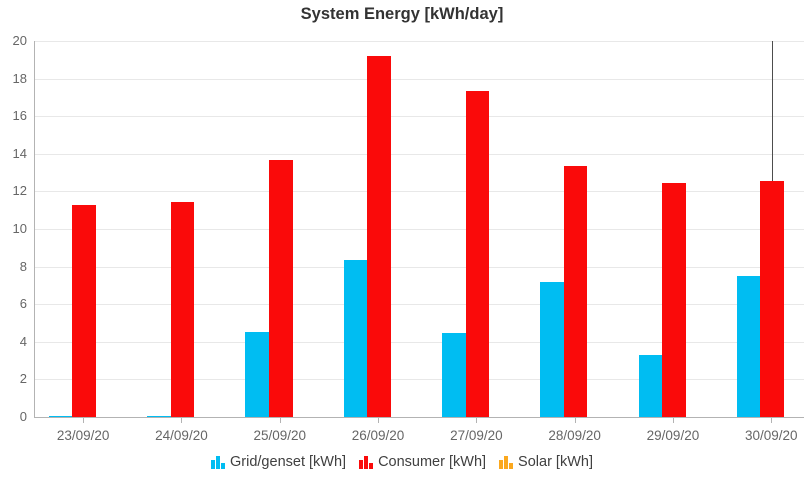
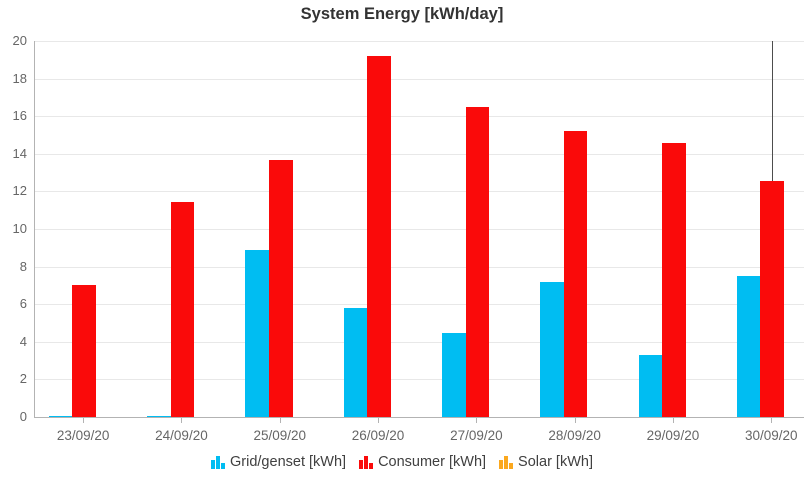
Consumer [kWh]/23/09/20: 11.3 -> 7.0
Grid/genset [kWh]/25/09/20: 4.5 -> 8.9
Grid/genset [kWh]/26/09/20: 8.3 -> 5.8
Consumer [kWh]/27/09/20: 17.4 -> 16.5
Consumer [kWh]/28/09/20: 13.3 -> 15.2
Consumer [kWh]/29/09/20: 12.4 -> 14.6
